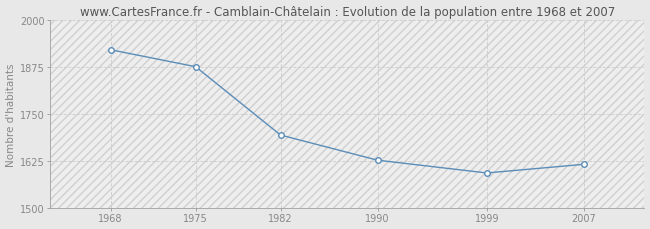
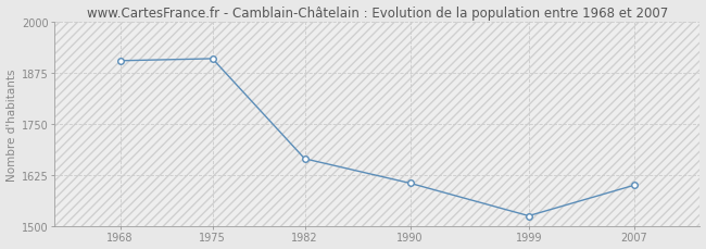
1968: 1921 -> 1905
1975: 1876 -> 1910
1982: 1694 -> 1665
1990: 1627 -> 1605
1999: 1593 -> 1525
2007: 1616 -> 1600
